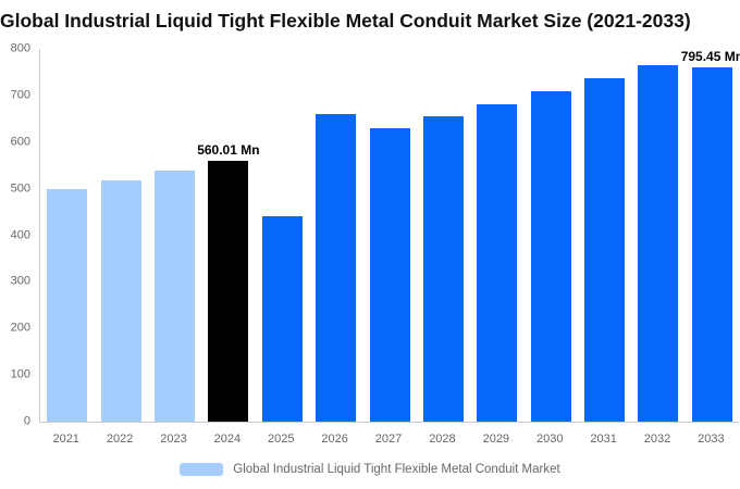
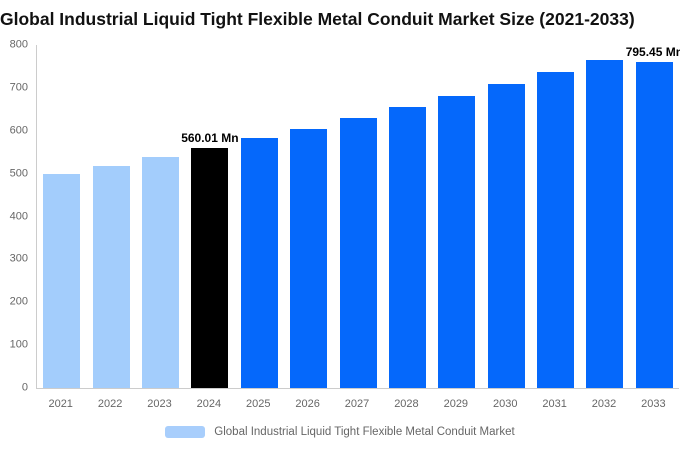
2025: 440 -> 580
2026: 660 -> 600
